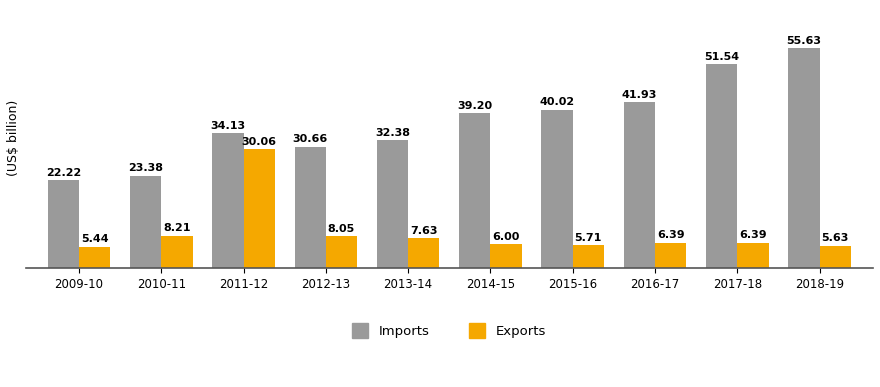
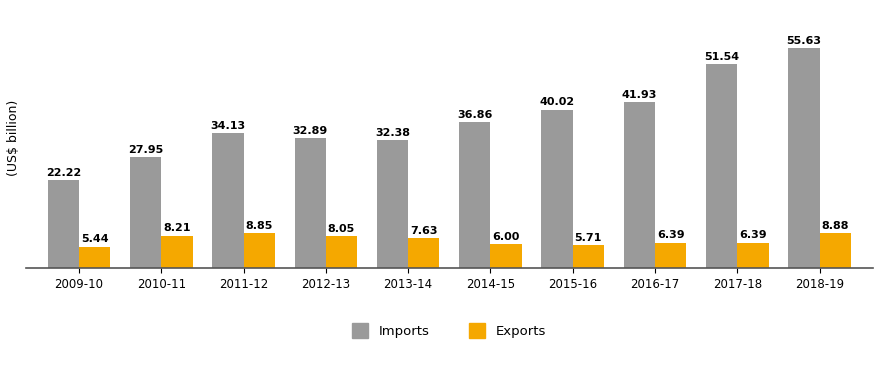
Imports/2010-11: 23.38 -> 27.95
Exports/2011-12: 30.06 -> 8.85
Imports/2012-13: 30.66 -> 32.89
Imports/2014-15: 39.20 -> 36.86
Exports/2018-19: 5.63 -> 8.88
